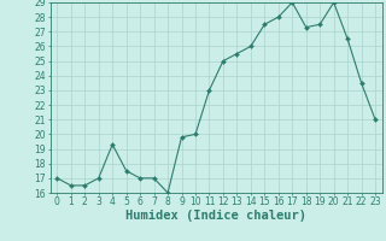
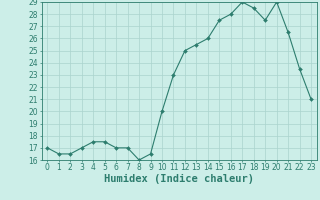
4: 19.3 -> 17.5
9: 19.8 -> 16.5
18: 27.3 -> 28.5
